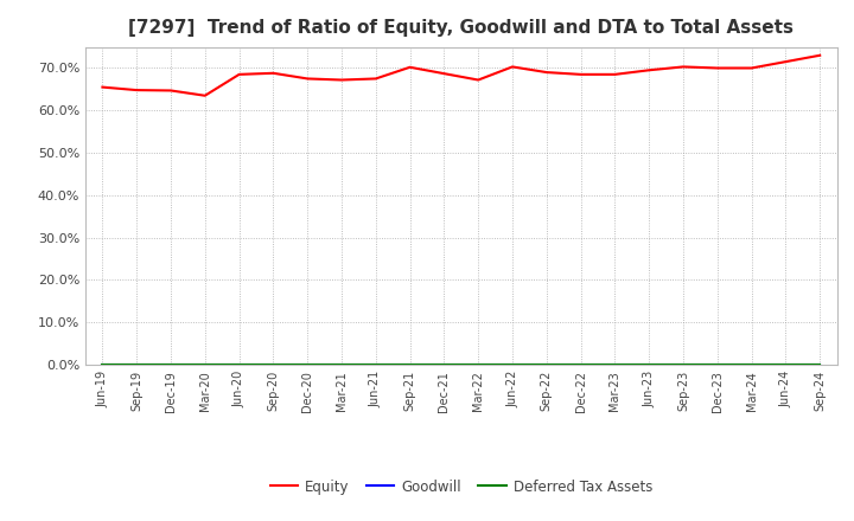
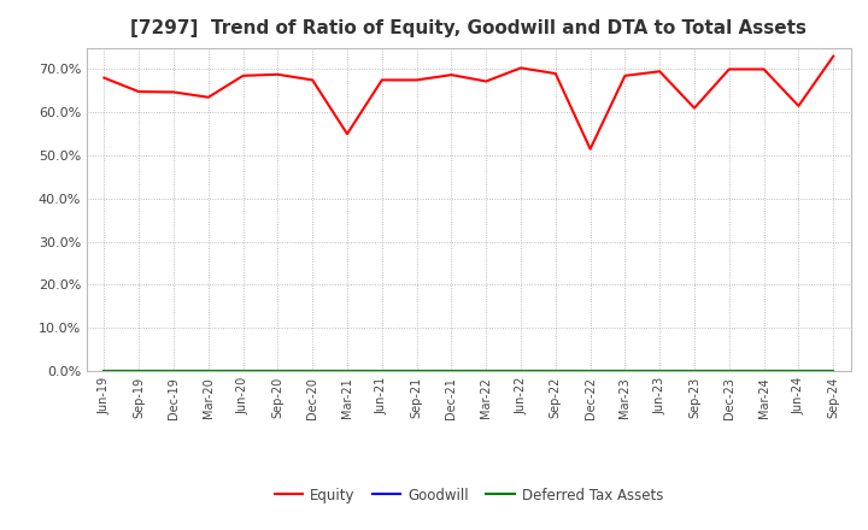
Equity/Jun-19: 65.5% -> 68.0%
Equity/Mar-21: 67.2% -> 55.0%
Equity/Sep-21: 70.2% -> 67.5%
Equity/Dec-22: 68.5% -> 51.5%
Equity/Sep-23: 70.3% -> 61.0%
Equity/Jun-24: 71.5% -> 61.5%
